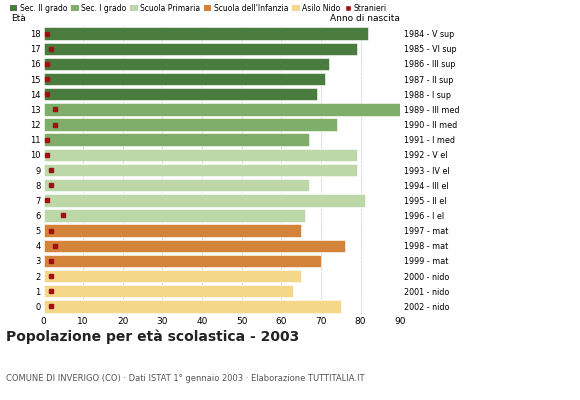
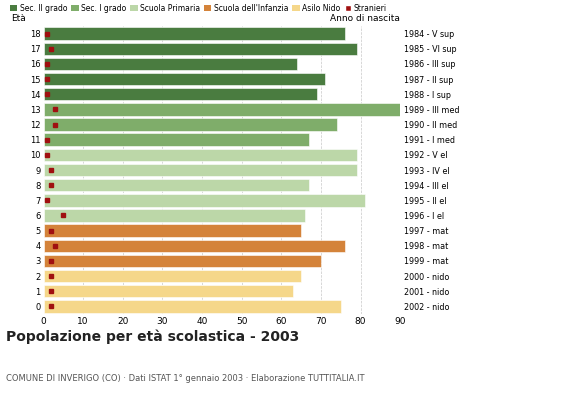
18: 82 -> 76
16: 72 -> 64
